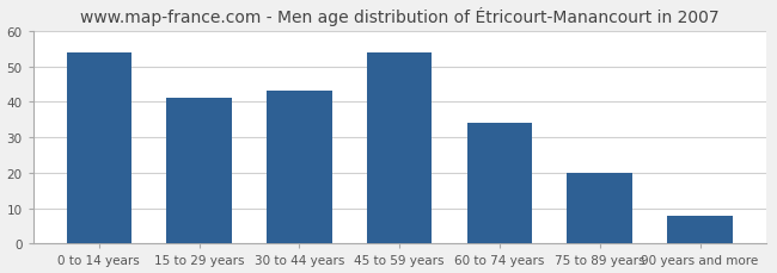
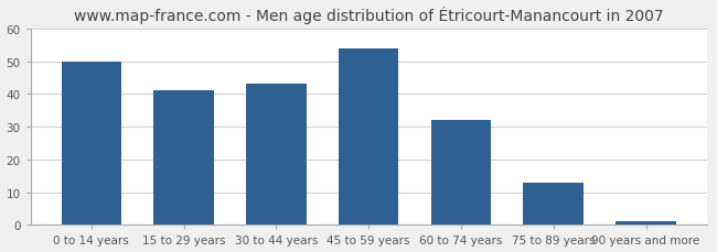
0 to 14 years: 54 -> 50
60 to 74 years: 34 -> 32
75 to 89 years: 20 -> 13
90 years and more: 8 -> 1
